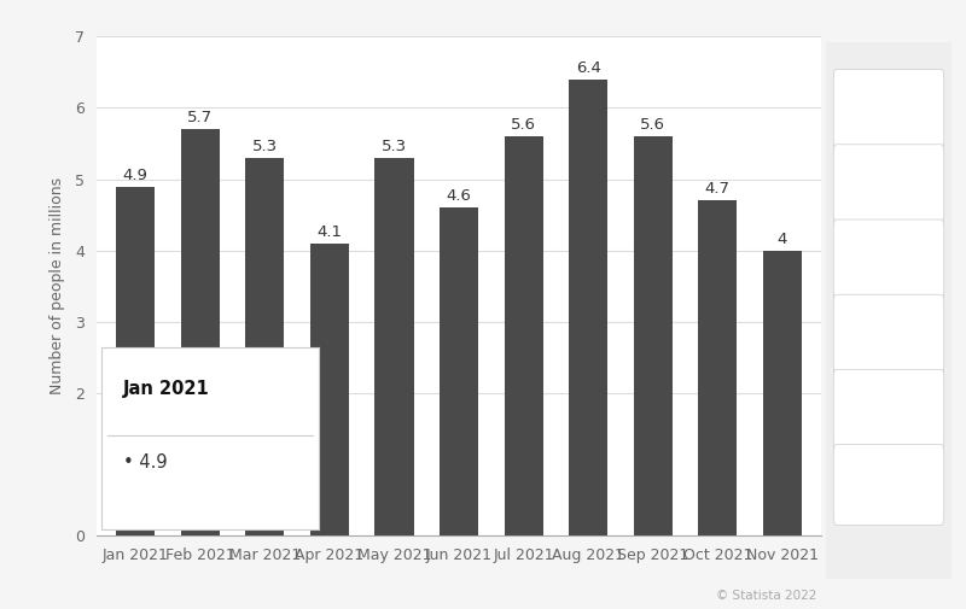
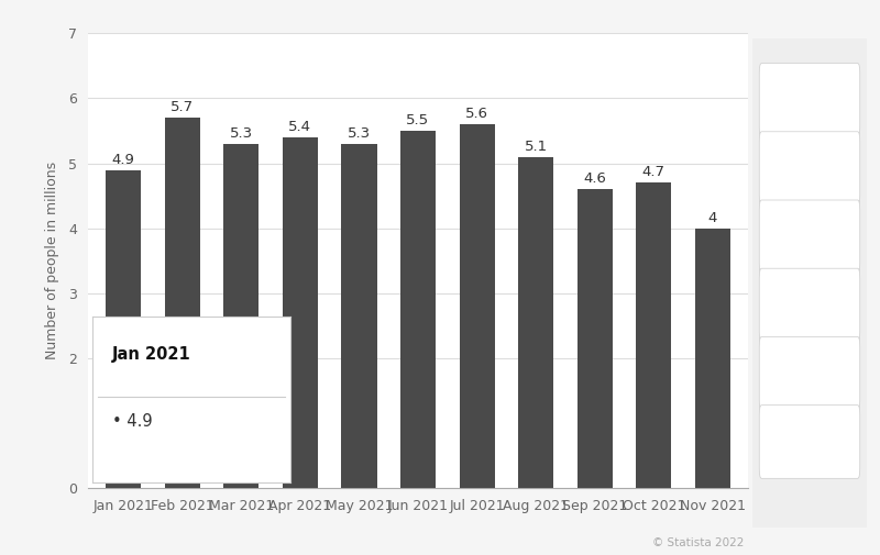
Apr 2021: 4.1 -> 5.4
Jun 2021: 4.6 -> 5.5
Aug 2021: 6.4 -> 5.1
Sep 2021: 5.6 -> 4.6
